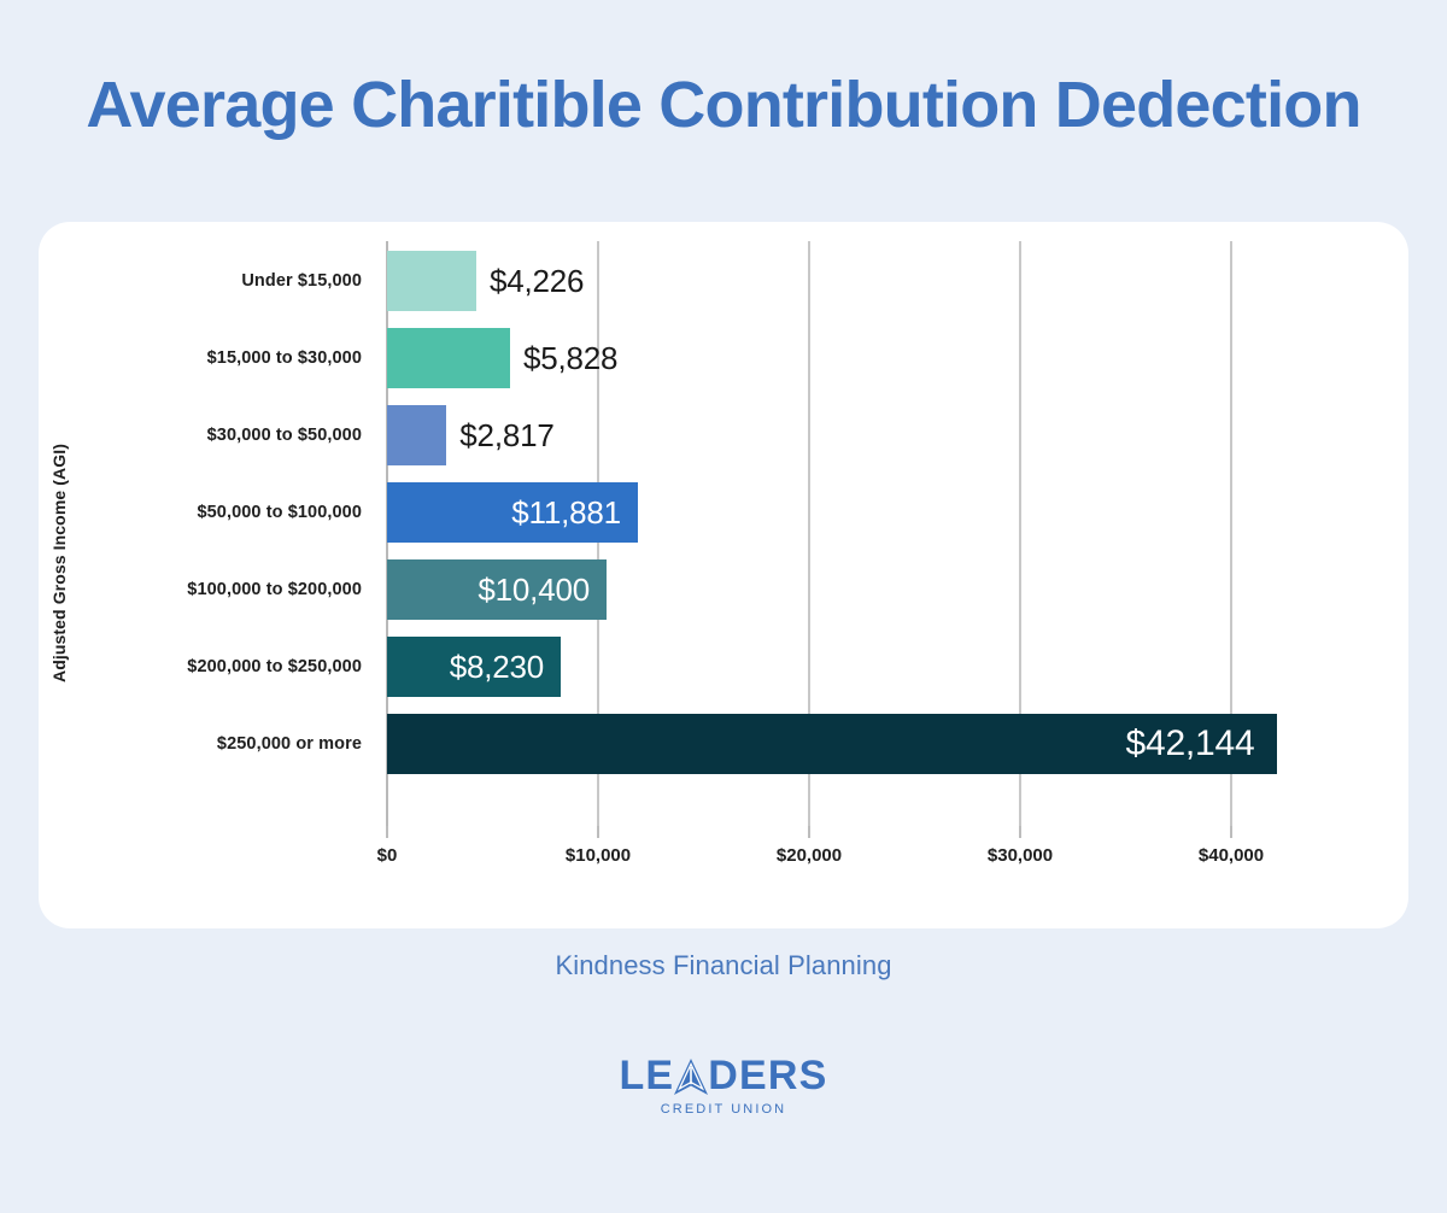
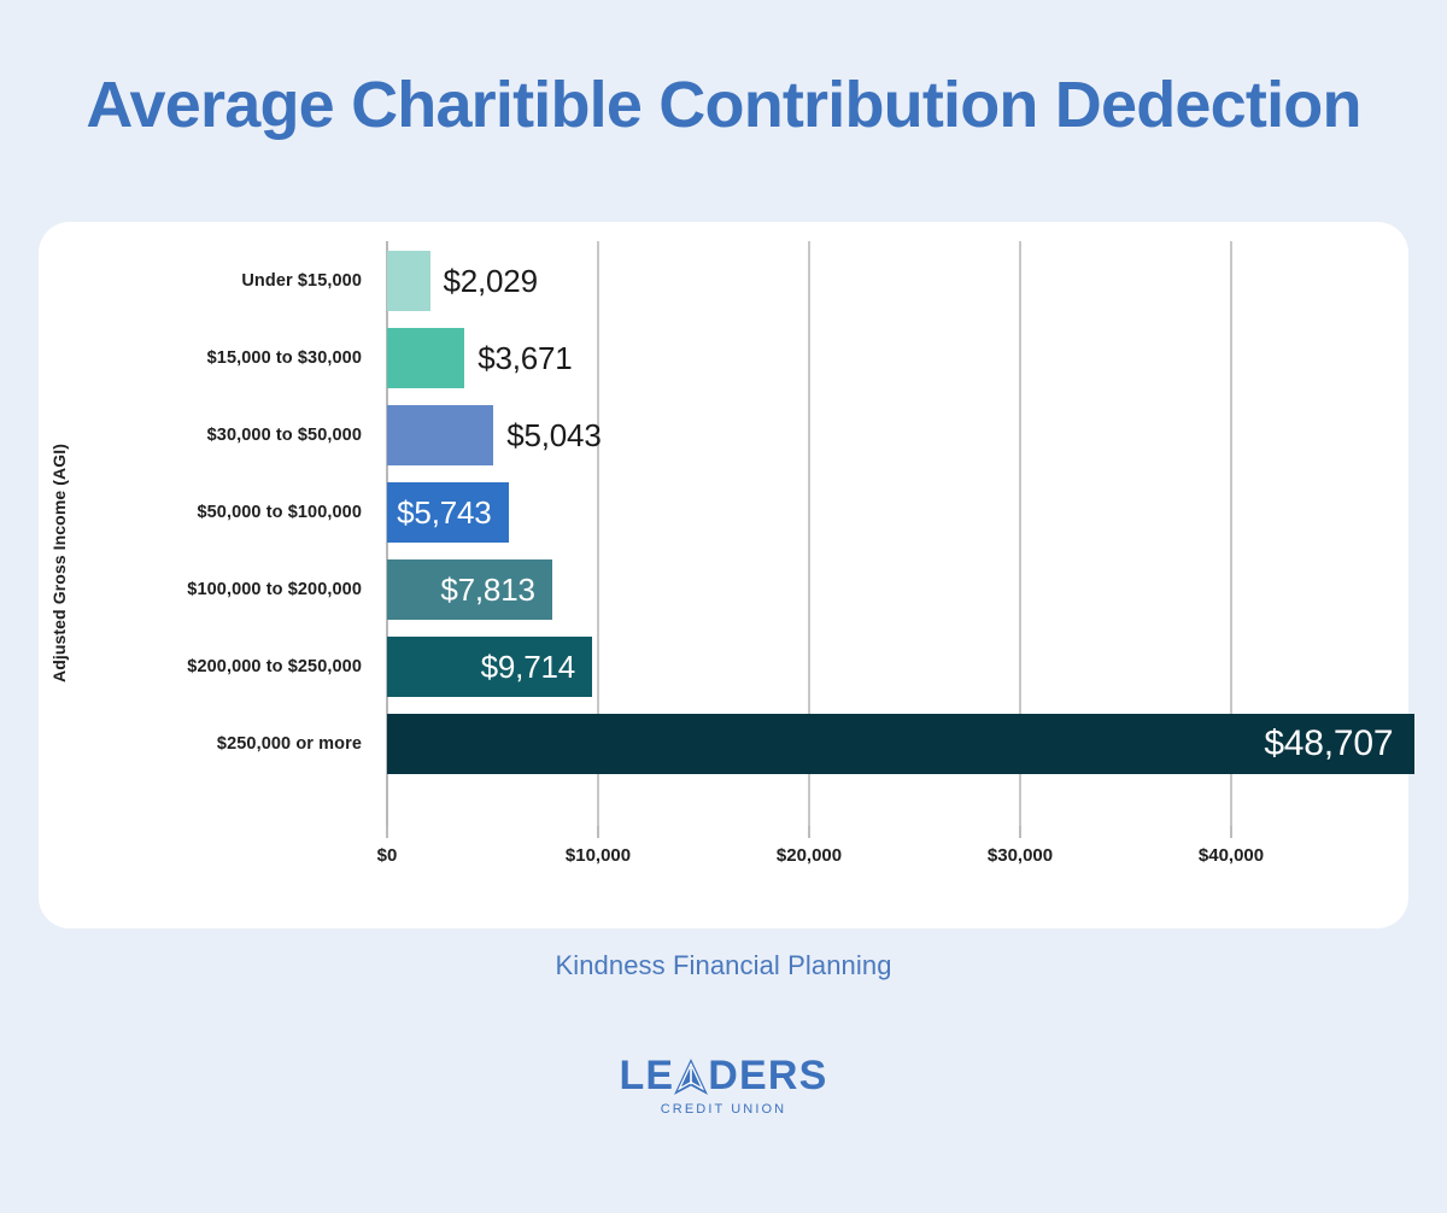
Under $15,000: $4,226 -> $2,029
$15,000 to $30,000: $5,828 -> $3,671
$30,000 to $50,000: $2,817 -> $5,043
$50,000 to $100,000: $11,881 -> $5,743
$100,000 to $200,000: $10,400 -> $7,813
$200,000 to $250,000: $8,230 -> $9,714
$250,000 or more: $42,144 -> $48,707
